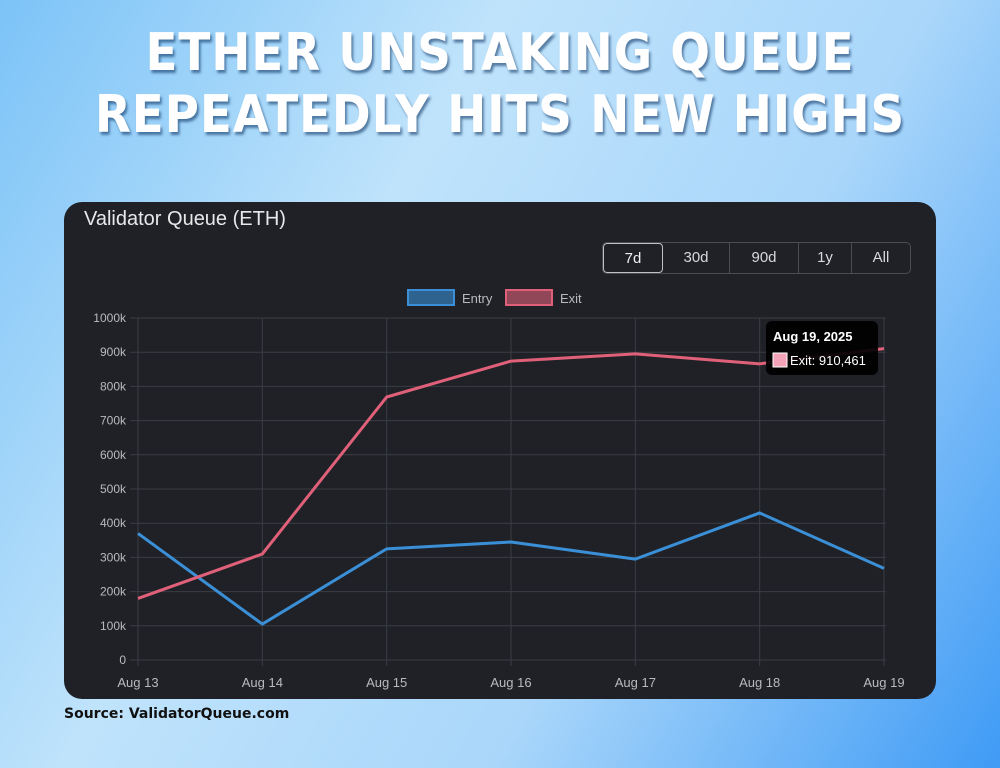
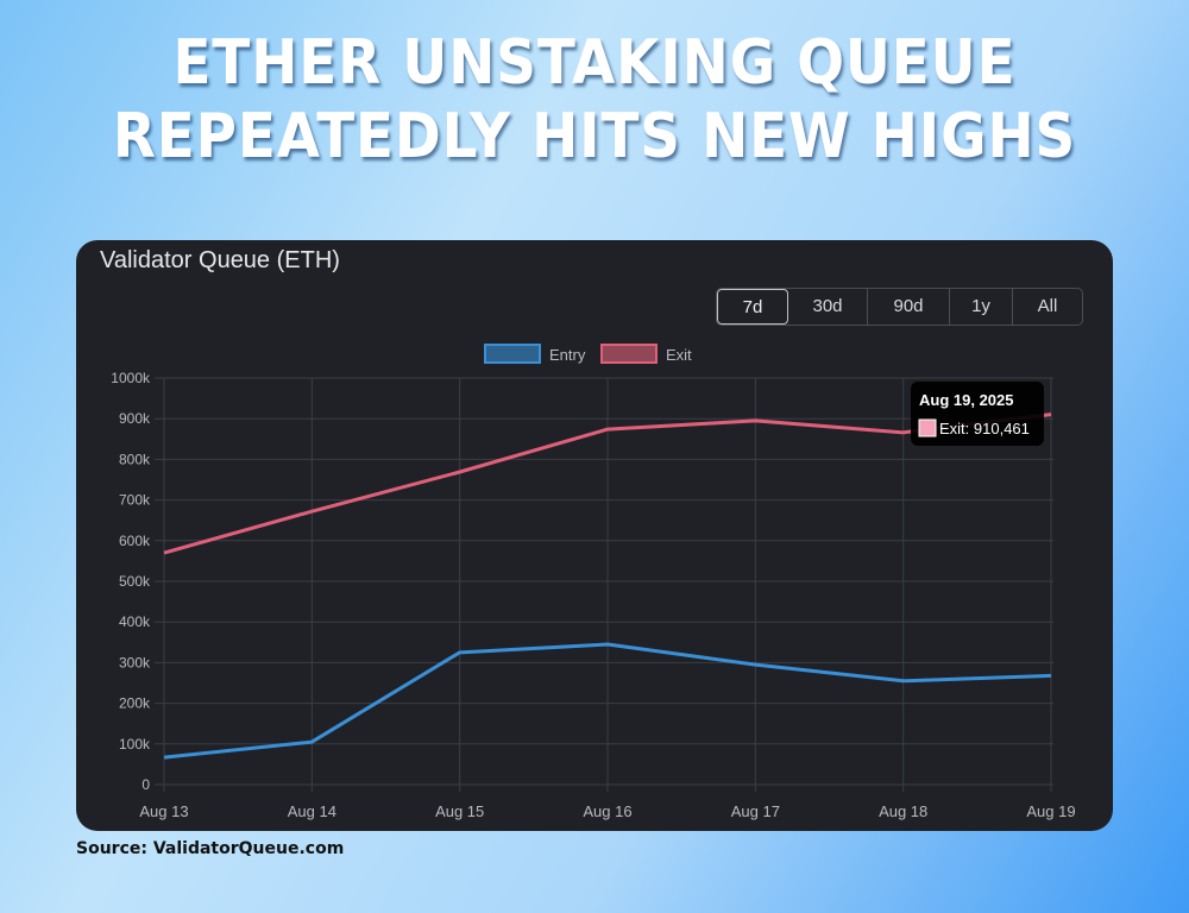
Entry/Aug 13: 370k -> 70k
Exit/Aug 13: 180k -> 570k
Exit/Aug 14: 310k -> 670k
Entry/Aug 18: 430k -> 260k
